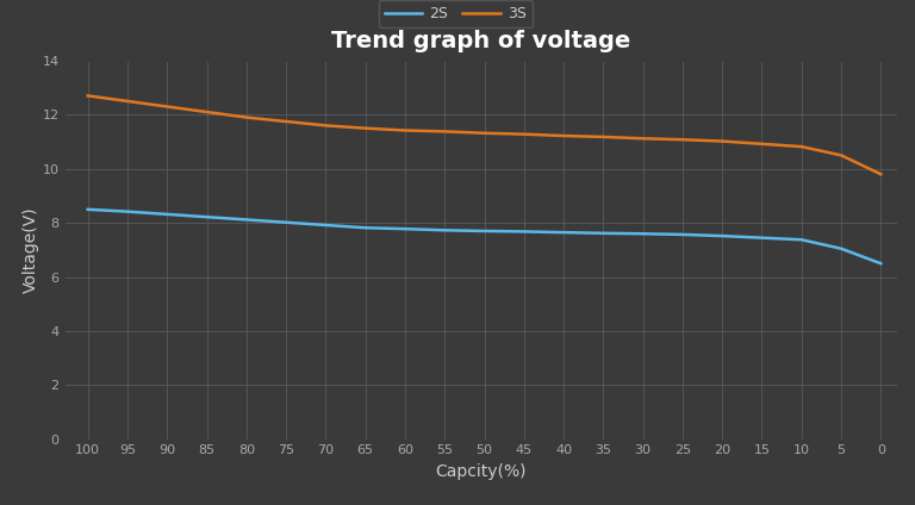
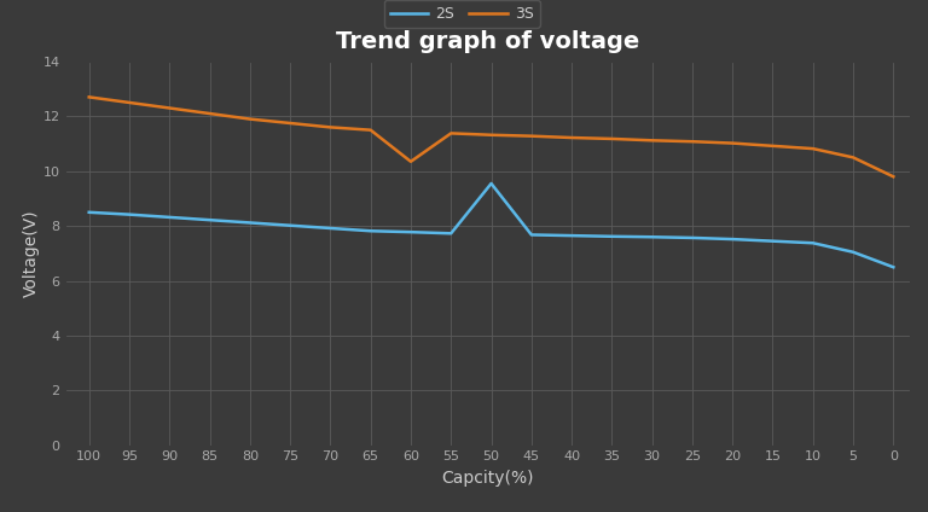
3S/60: 11.42 -> 10.35
2S/50: 7.70 -> 9.55
